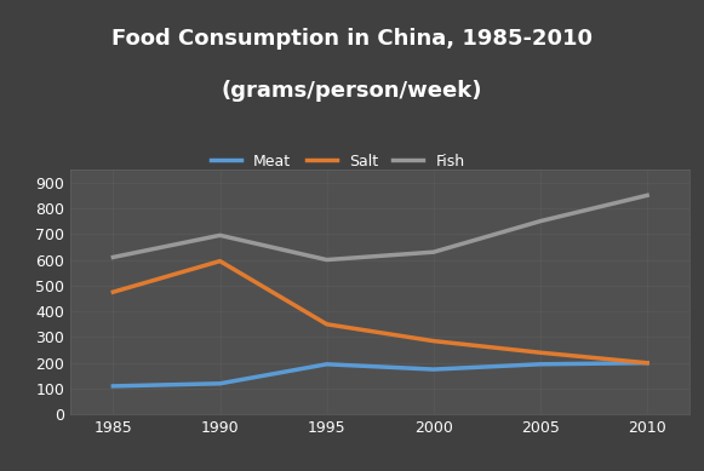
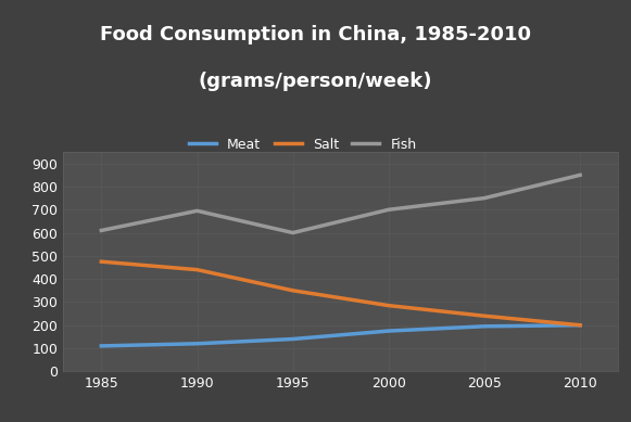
Salt/1990: 595 -> 440
Meat/1995: 195 -> 140
Fish/2000: 630 -> 700
